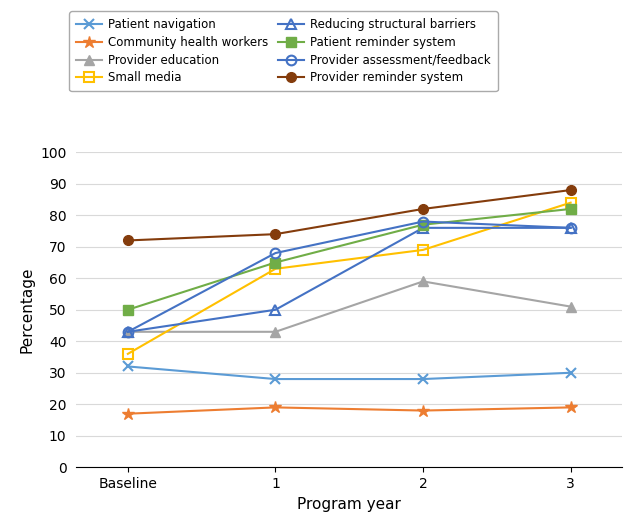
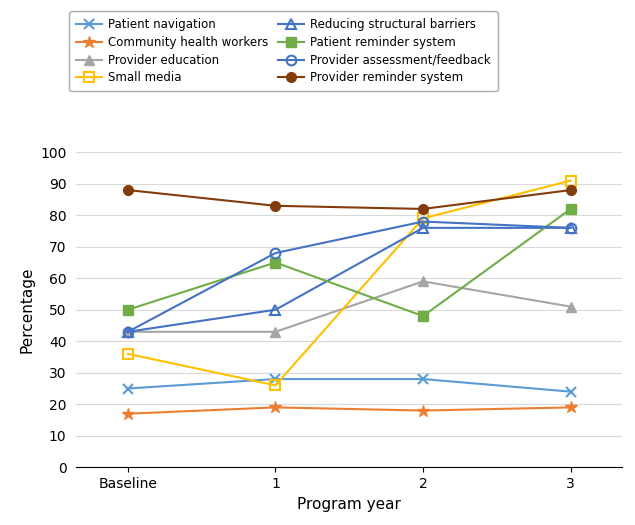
Patient navigation/Baseline: 32 -> 25
Provider reminder system/Baseline: 72 -> 88
Small media/1: 63 -> 26
Provider reminder system/1: 74 -> 83
Small media/2: 69 -> 79
Patient reminder system/2: 77 -> 48
Patient navigation/3: 30 -> 24
Small media/3: 84 -> 91
